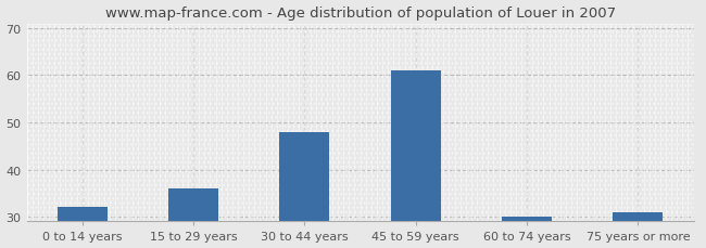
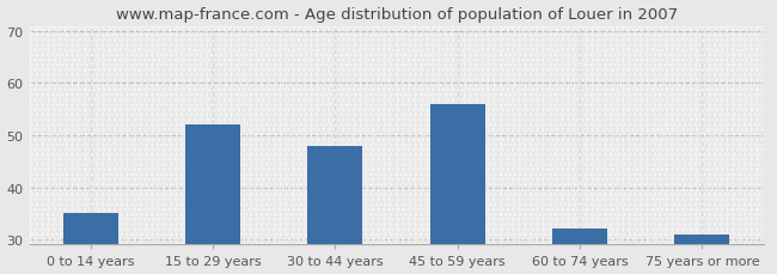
0 to 14 years: 32 -> 35
15 to 29 years: 36 -> 52
45 to 59 years: 61 -> 56
60 to 74 years: 30 -> 32
